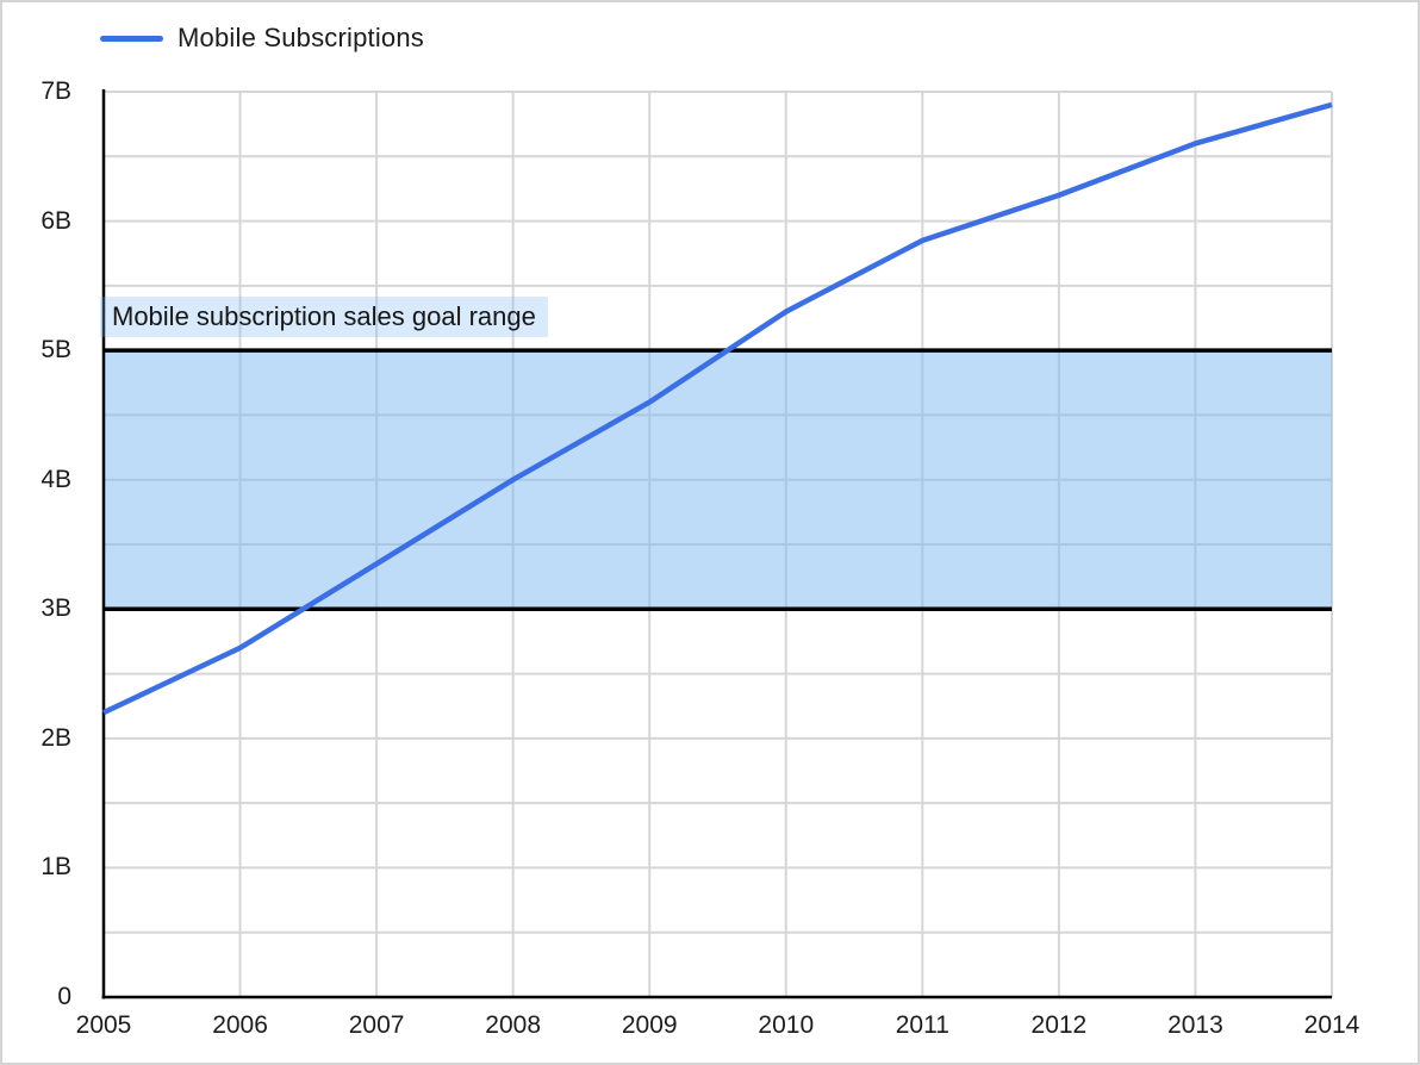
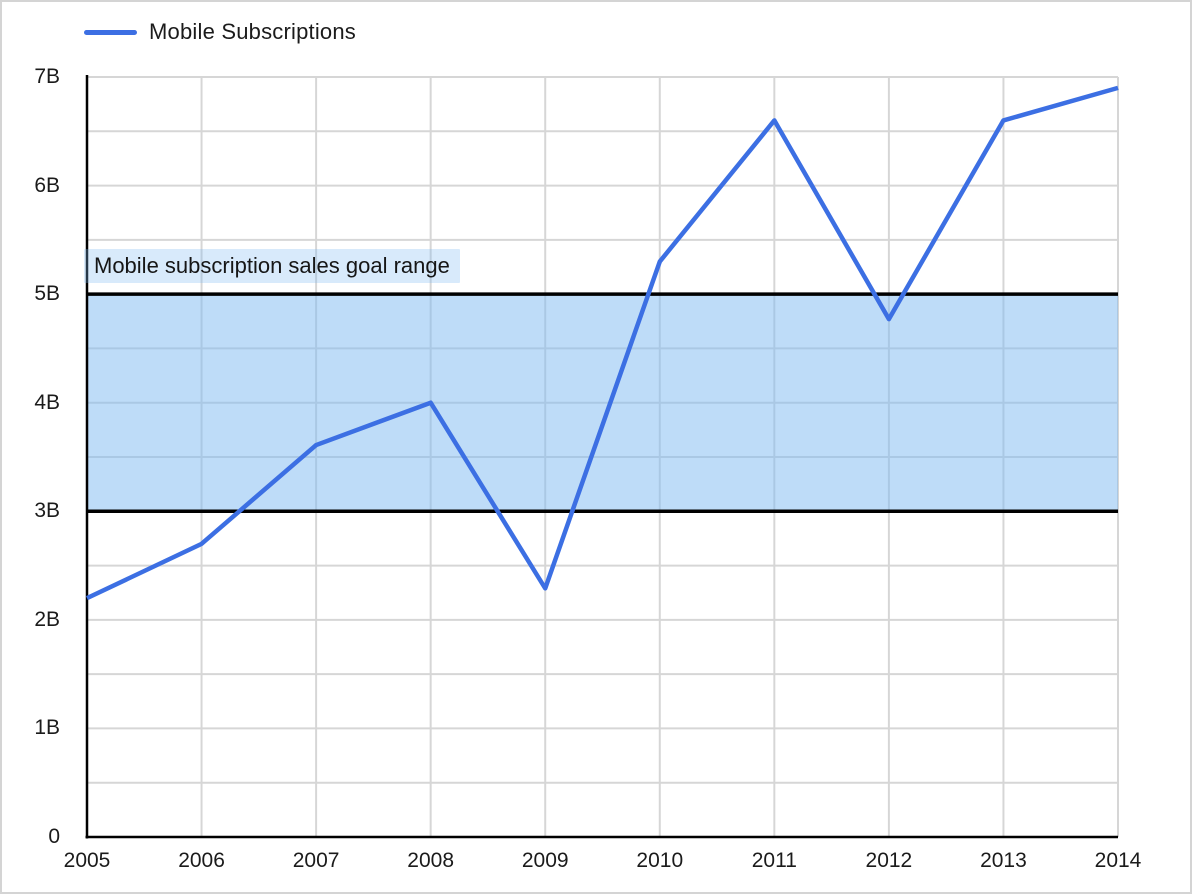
2007: 3.35B -> 3.61B
2009: 4.60B -> 2.29B
2011: 5.85B -> 6.60B
2012: 6.20B -> 4.77B
